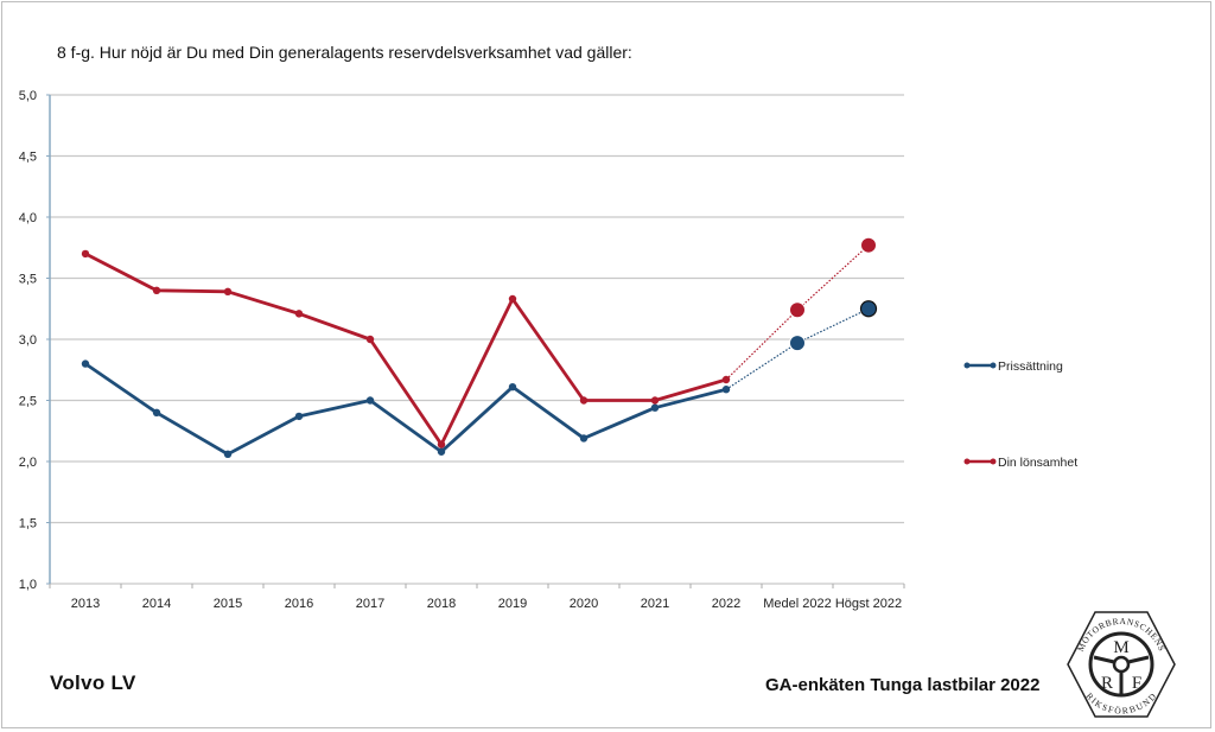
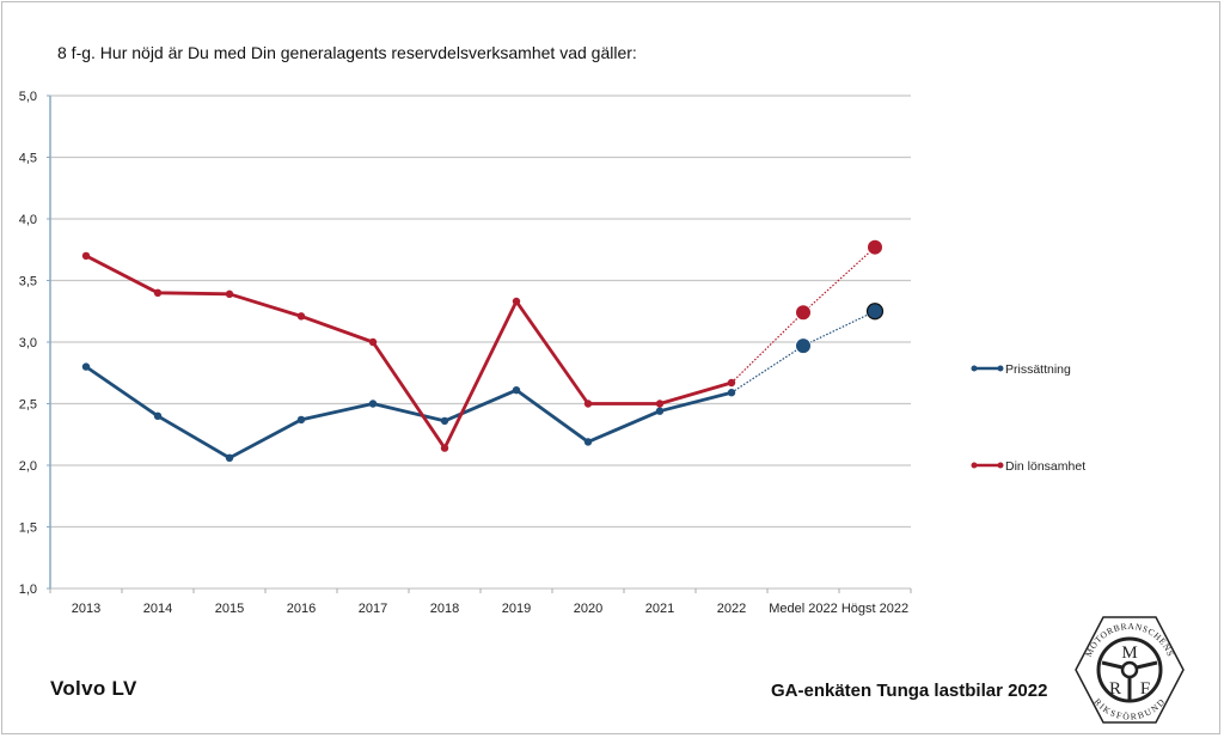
Prissättning/2018: 2,08 -> 2,36
